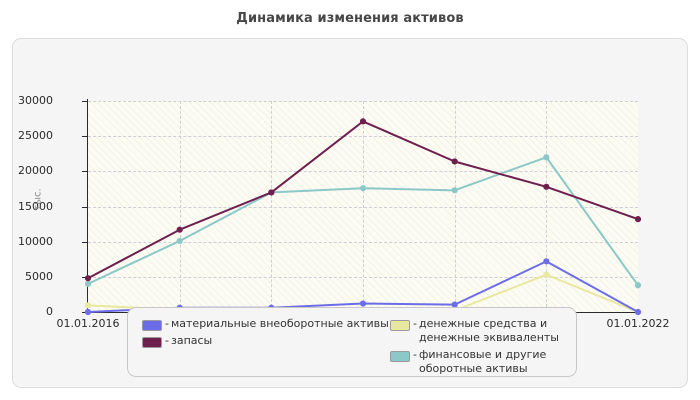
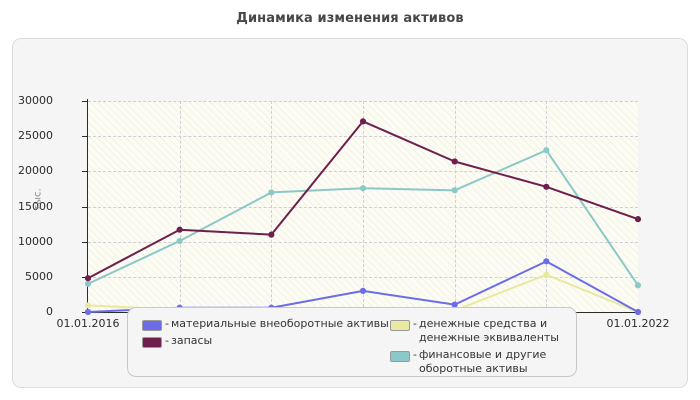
запасы/01.01.2018: 17000 -> 11000
материальные внеоборотные активы/01.01.2019: 1000 -> 3000
финансовые и другие оборотные активы/01.01.2021: 22000 -> 23000
